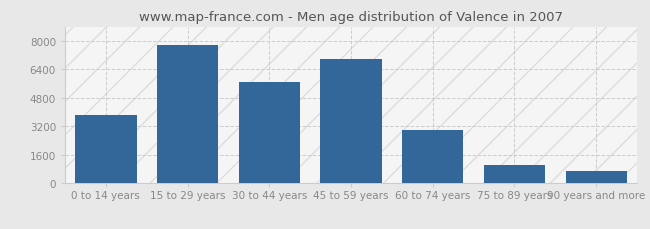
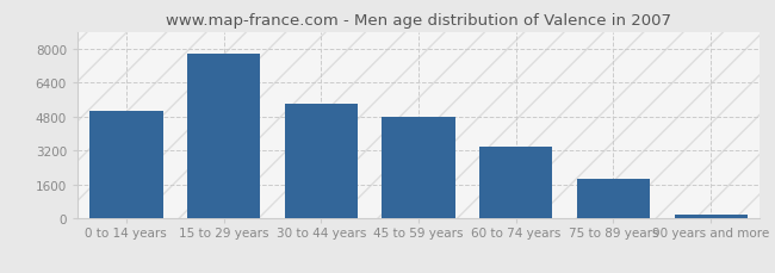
0 to 14 years: 3800 -> 5000
30 to 44 years: 5700 -> 5400
45 to 59 years: 7000 -> 4800
60 to 74 years: 3000 -> 3400
75 to 89 years: 1000 -> 1900
90 years and more: 700 -> 200
